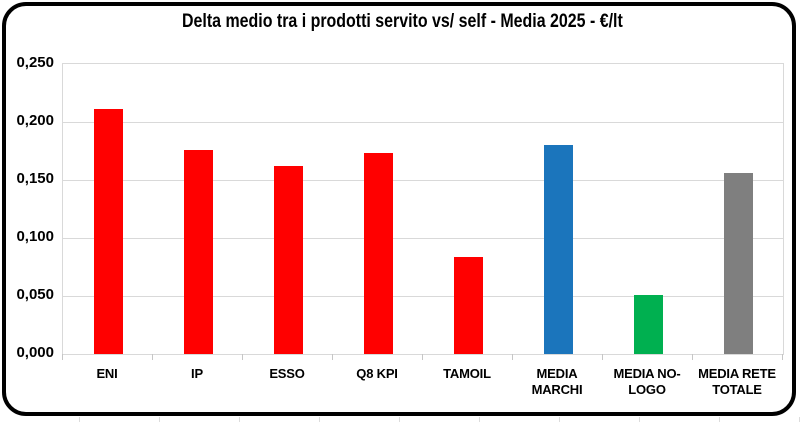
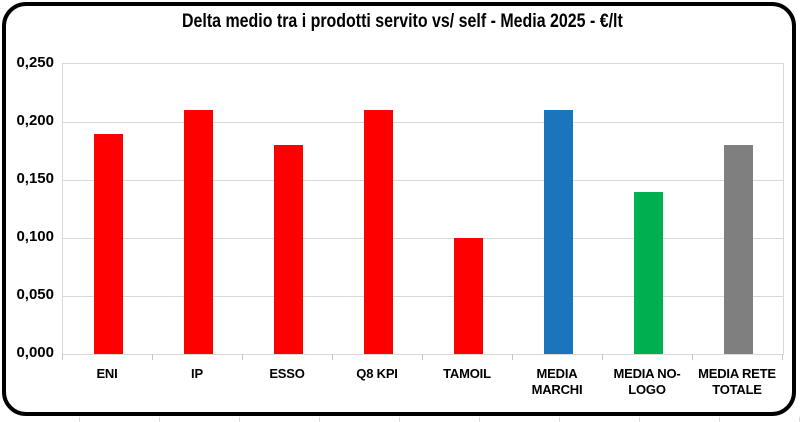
ENI: 0,21 -> 0,19
IP: 0,18 -> 0,21
ESSO: 0,16 -> 0,18
Q8 KPI: 0,17 -> 0,21
TAMOIL: 0,08 -> 0,10
MEDIA MARCHI: 0,18 -> 0,21
MEDIA NO- LOGO: 0,05 -> 0,14
MEDIA RETE TOTALE: 0,16 -> 0,18
